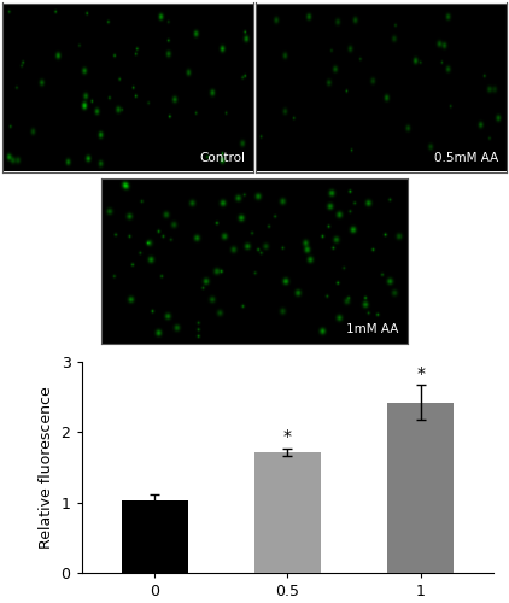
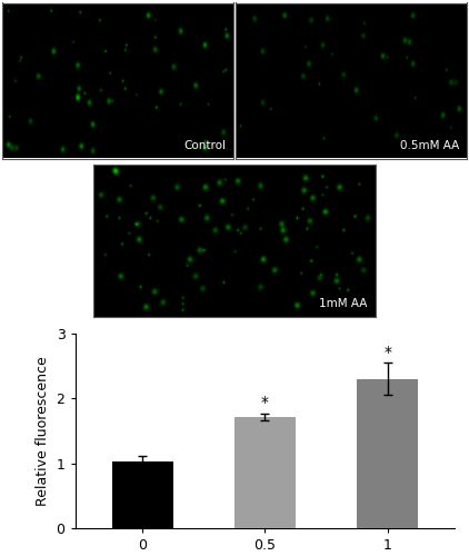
1: 2.42 -> 2.30
